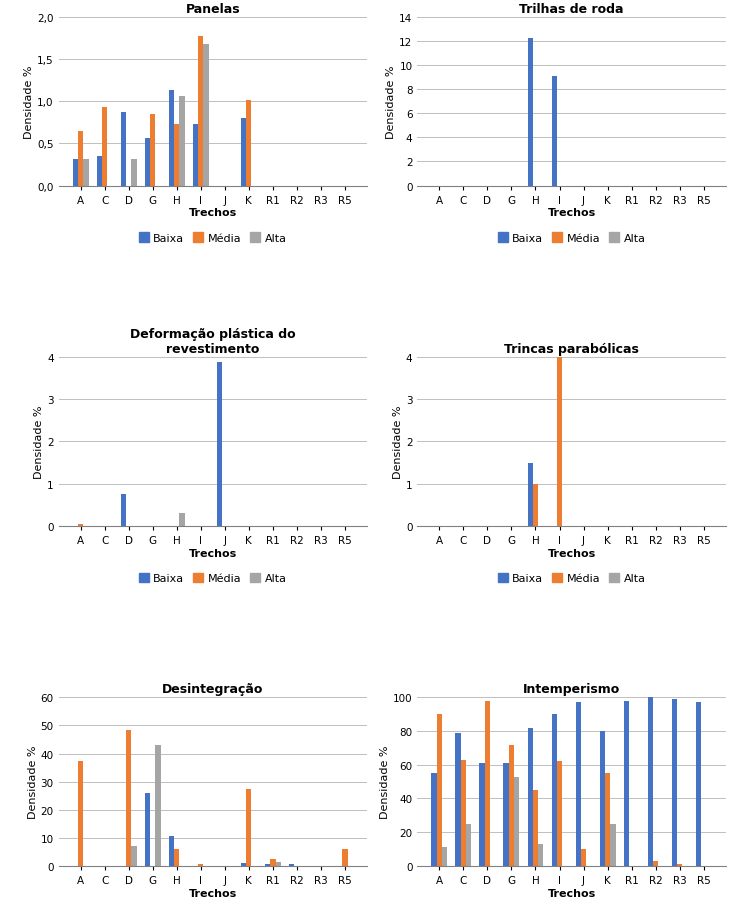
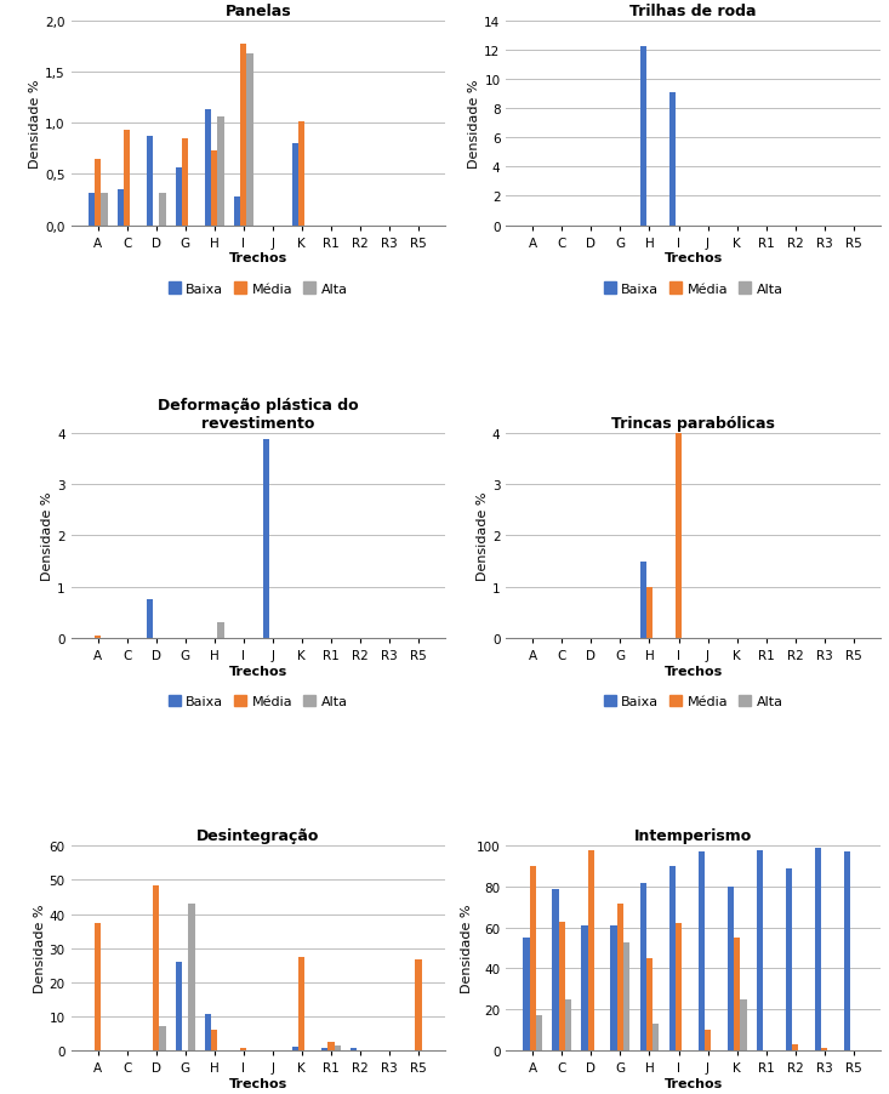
Panelas/Baixa/I: 0,73 -> 0,28
Desintegração/Média/R5: 6.0 -> 26.5
Intemperismo/Alta/A: 11 -> 17
Intemperismo/Baixa/R2: 100 -> 89
